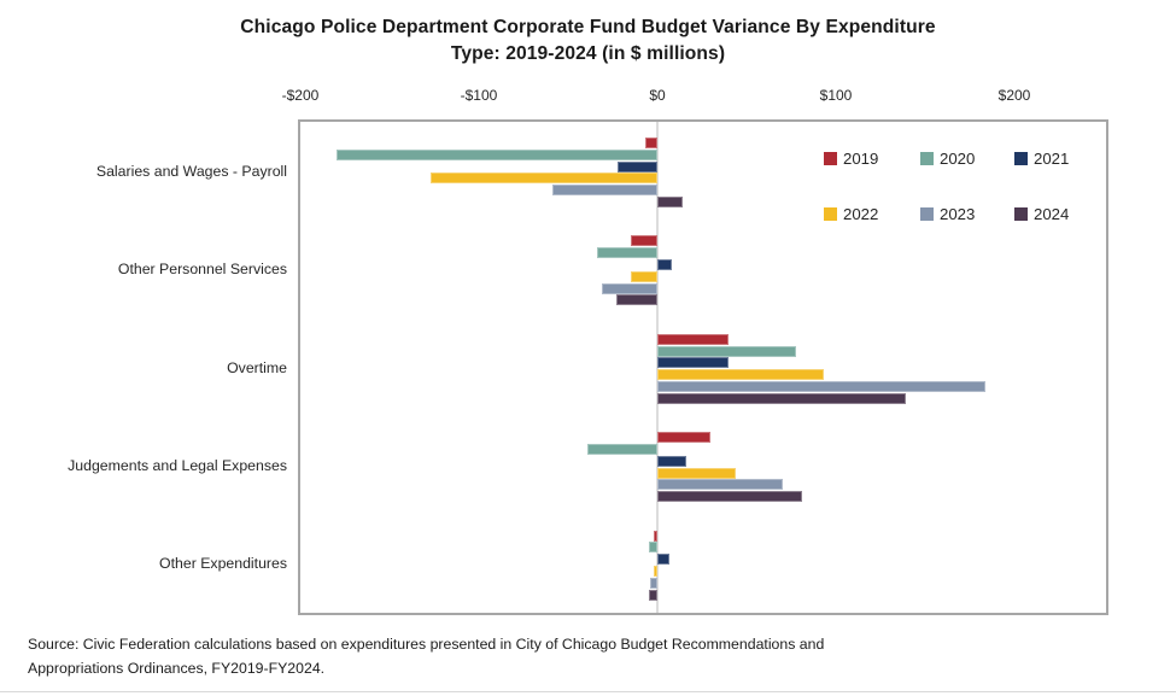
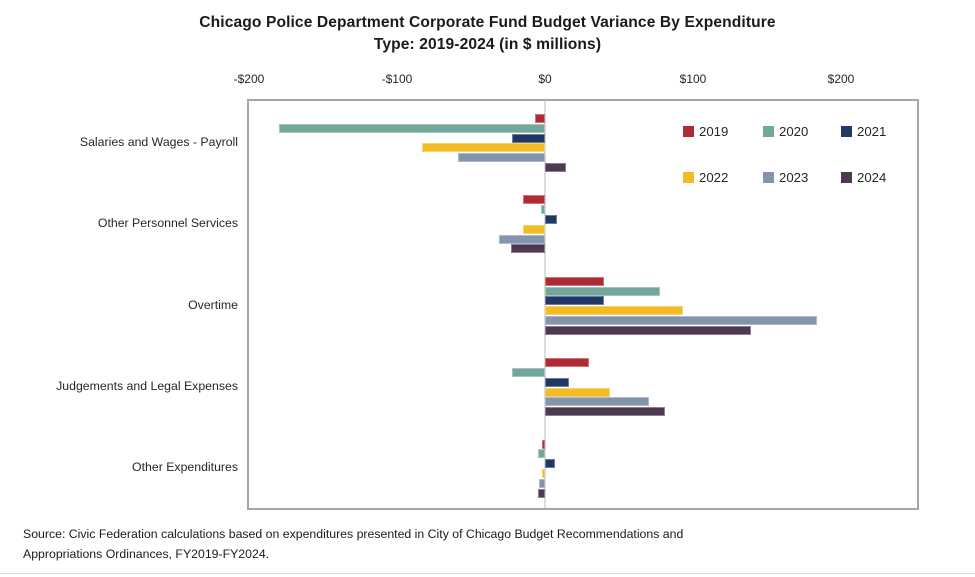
2022/Salaries and Wages - Payroll: -$127 -> -$83
2020/Other Personnel Services: -$34 -> -$3
2020/Judgements and Legal Expenses: -$39 -> -$22
